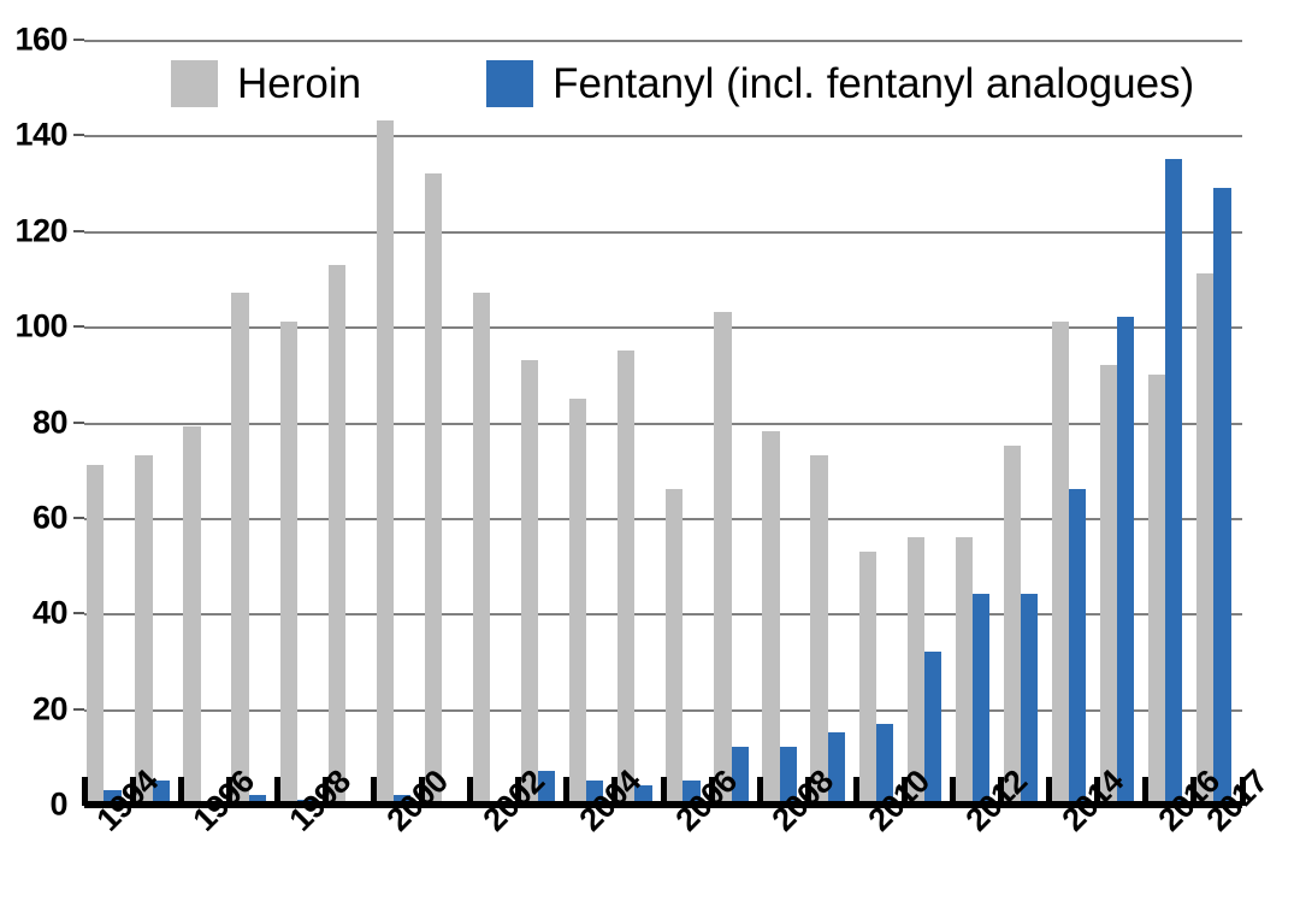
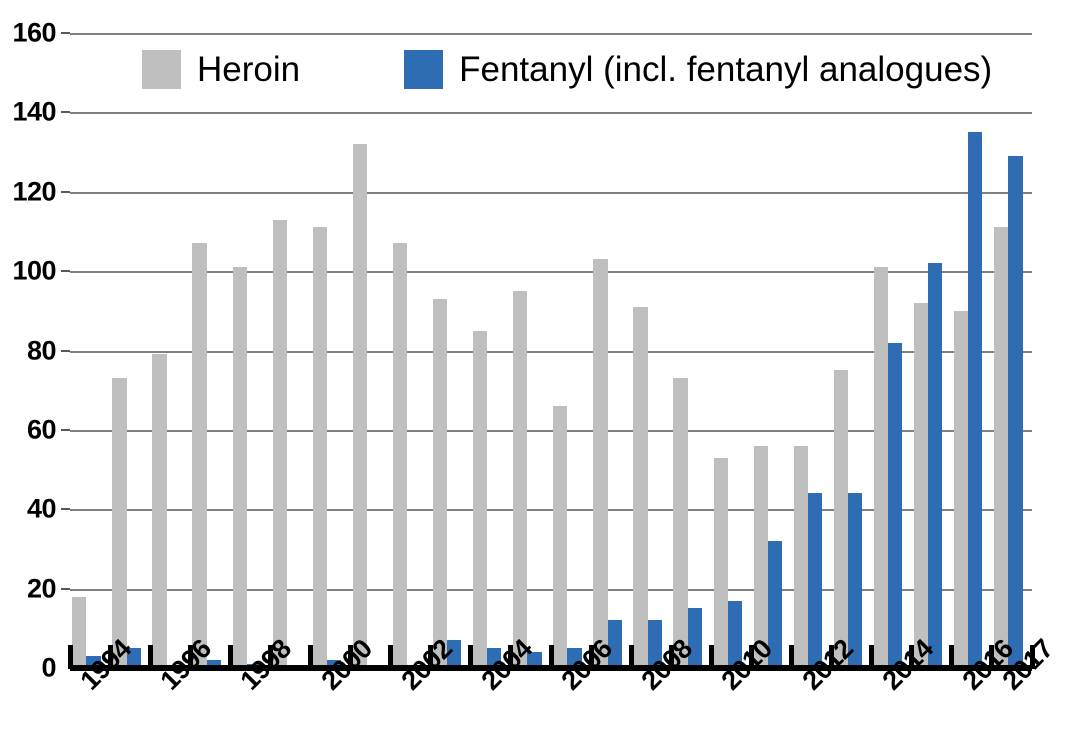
Heroin/1994: 71 -> 18
Heroin/2000: 143 -> 111
Heroin/2008: 78 -> 91
Fentanyl (incl. fentanyl analogues)/2014: 66 -> 82
